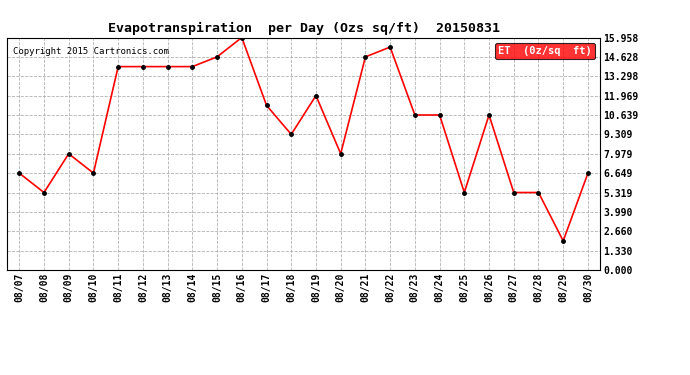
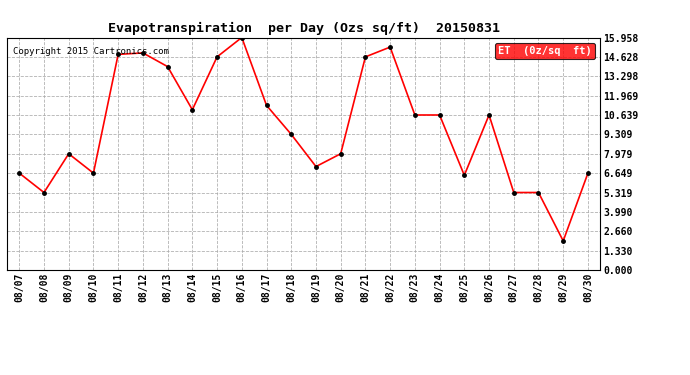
08/11: 14.0 -> 14.8
08/12: 14.0 -> 14.9
08/14: 14.0 -> 11.0
08/19: 12.0 -> 7.1
08/25: 5.3 -> 6.5
